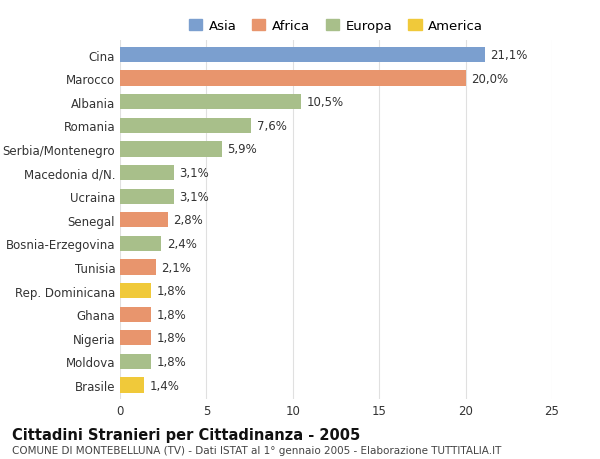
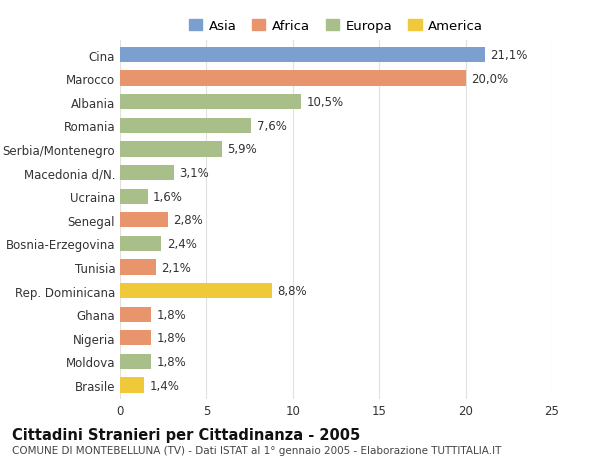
Ucraina: 3,1% -> 1,6%
Rep. Dominicana: 1,8% -> 8,8%
